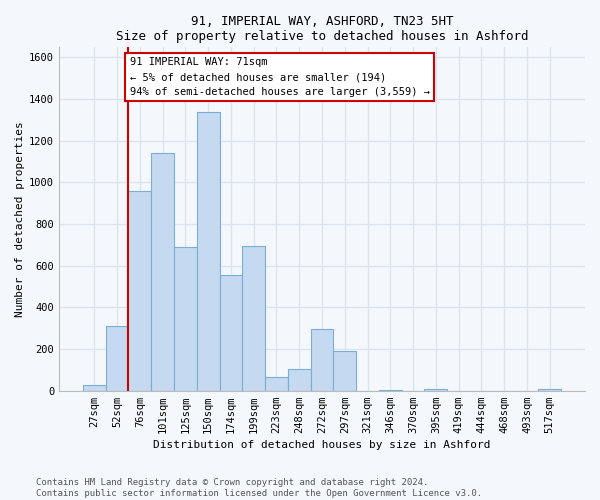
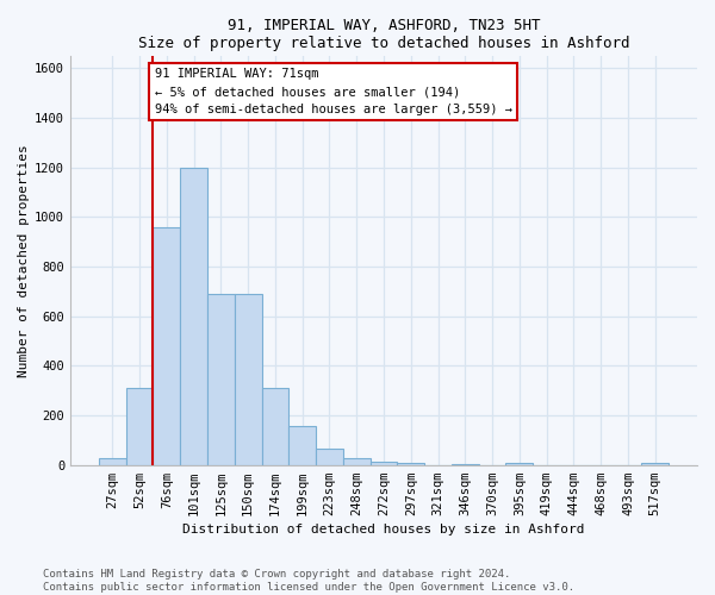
101sqm: 1140 -> 1200
150sqm: 1340 -> 690
174sqm: 555 -> 310
199sqm: 695 -> 155
248sqm: 105 -> 25
272sqm: 295 -> 15
297sqm: 190 -> 10
